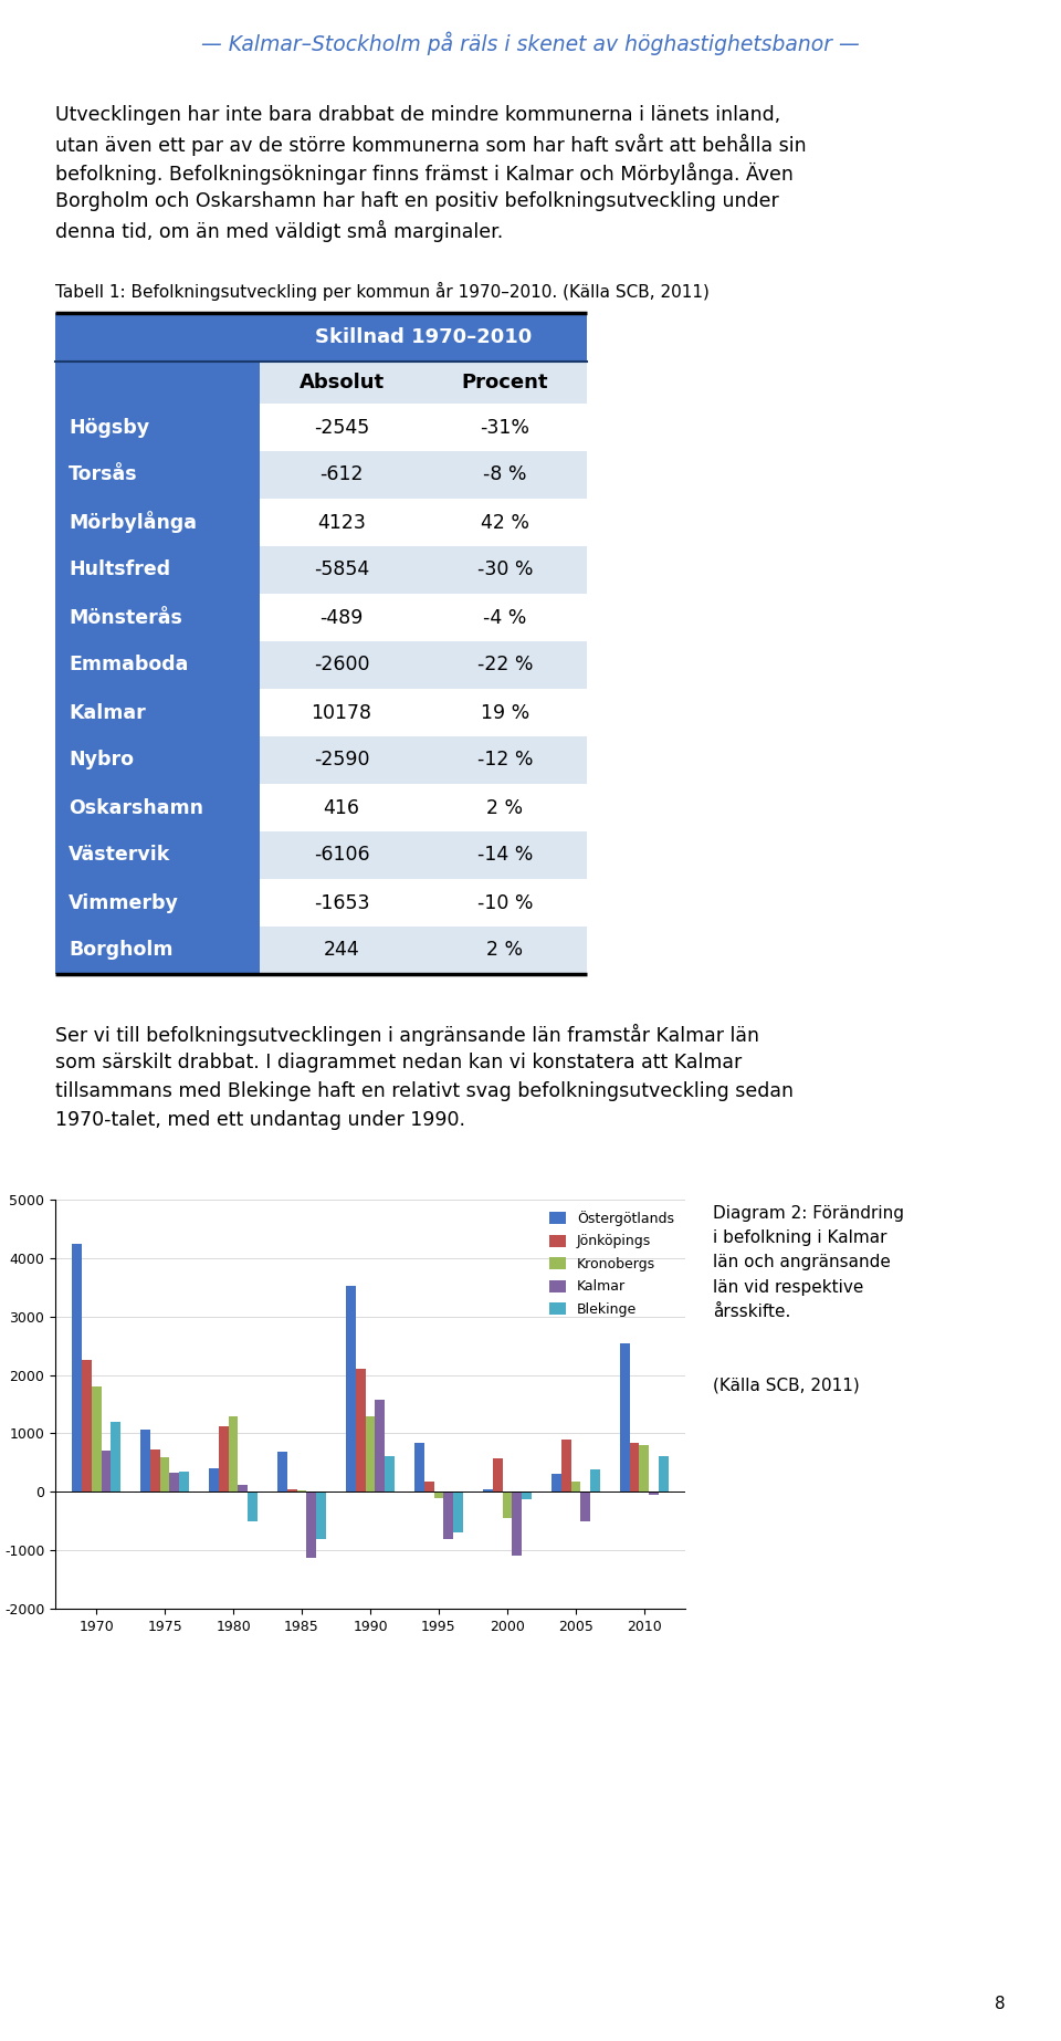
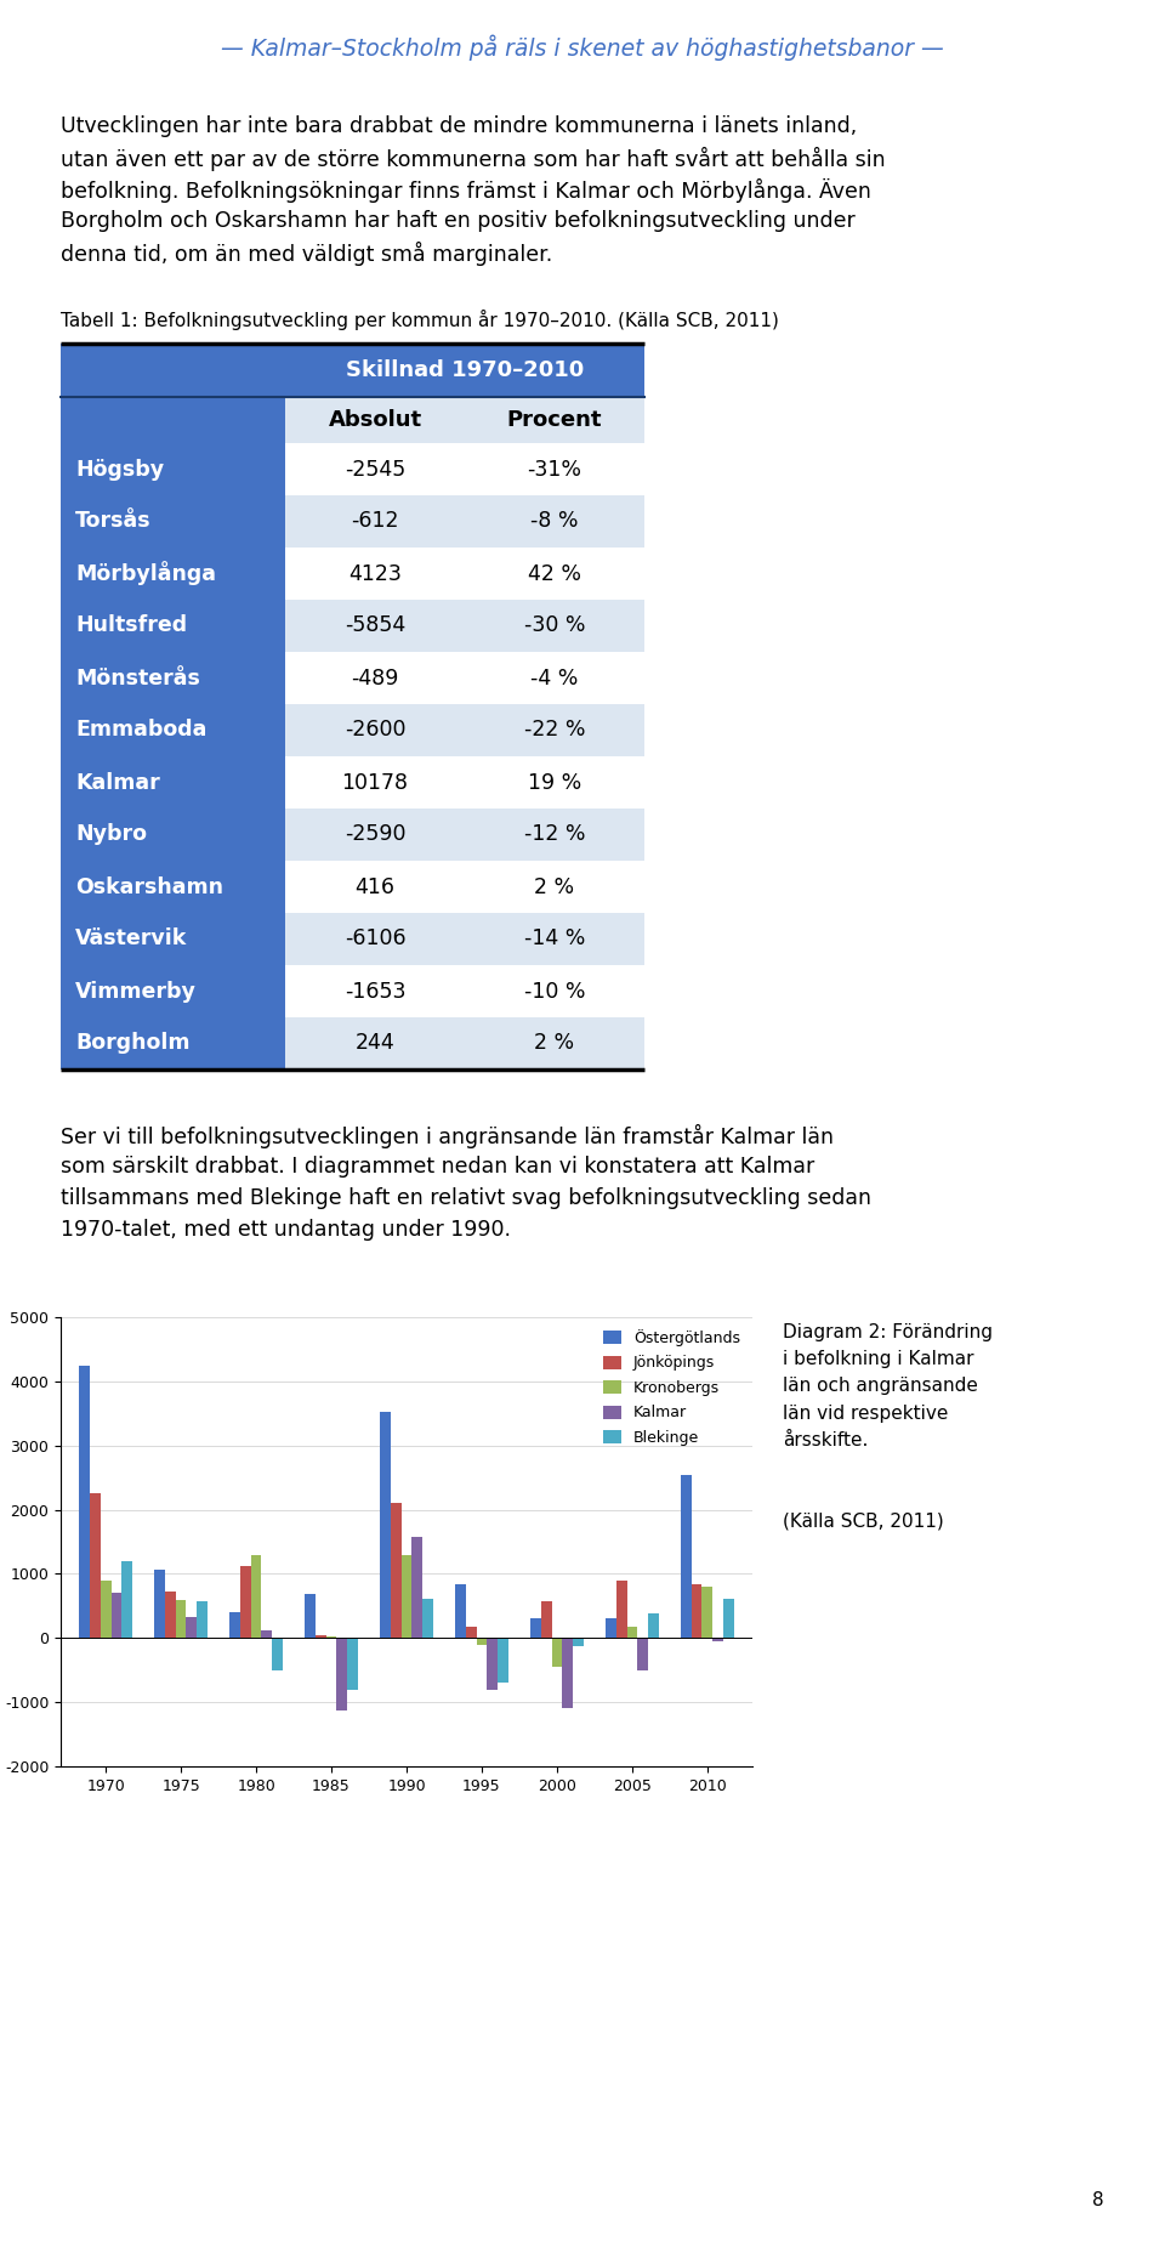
Kronobergs/1970: 1800 -> 900
Blekinge/1975: 340 -> 580
Östergötlands/2000: 40 -> 300
